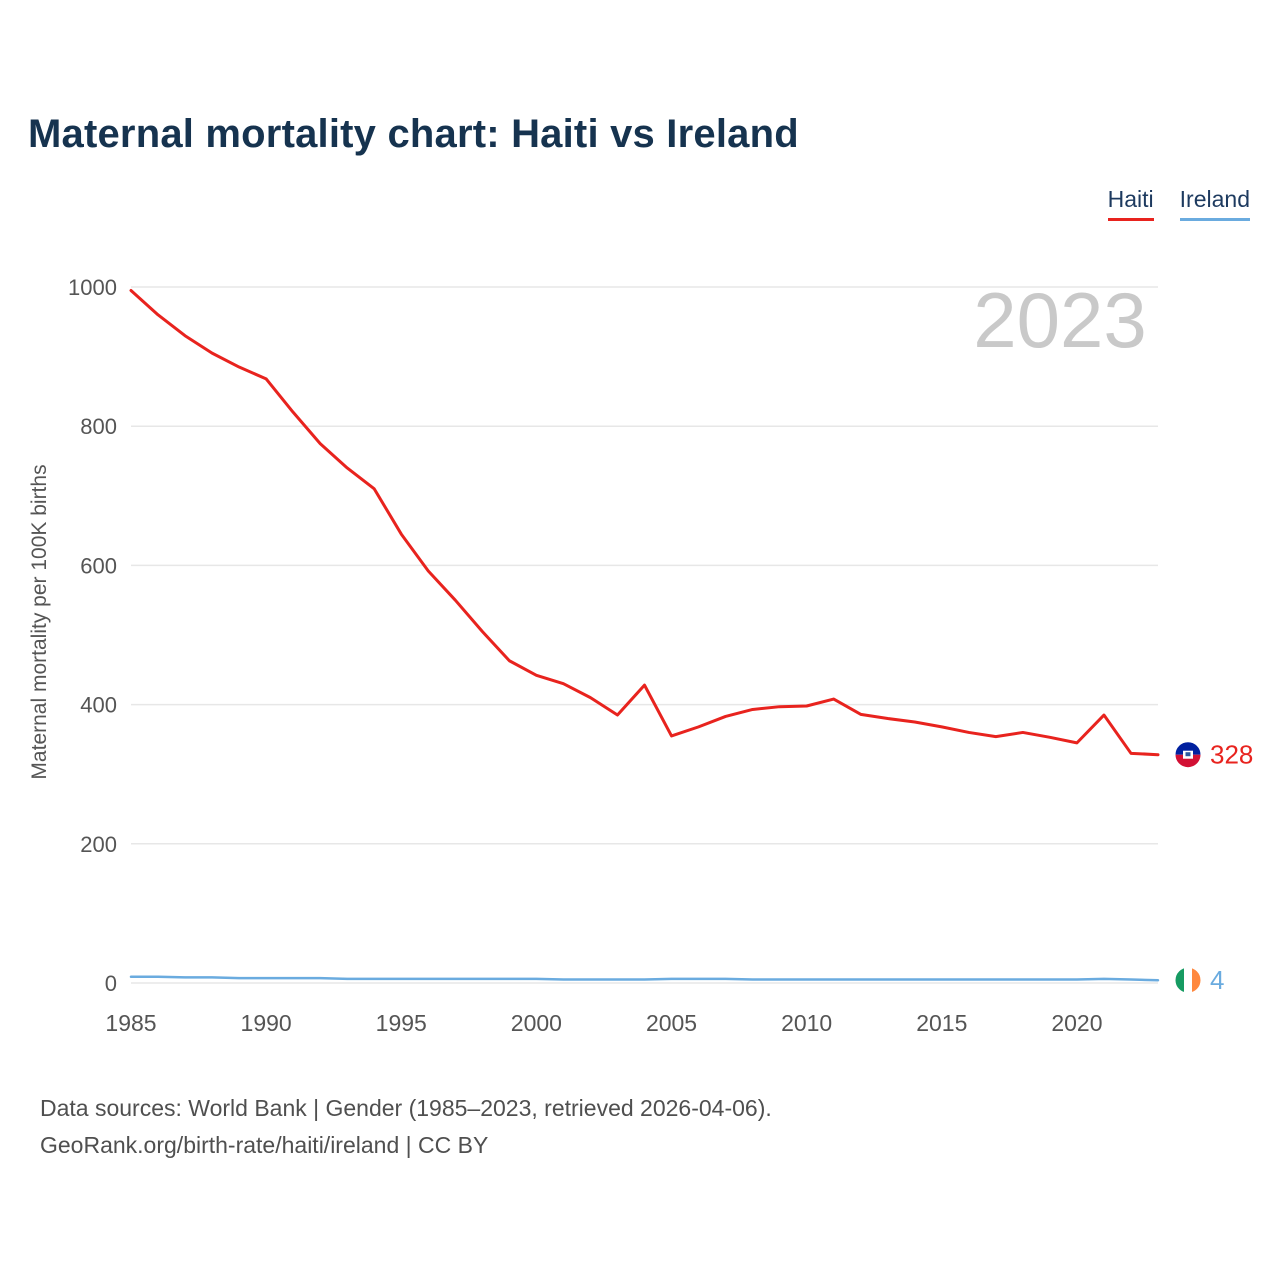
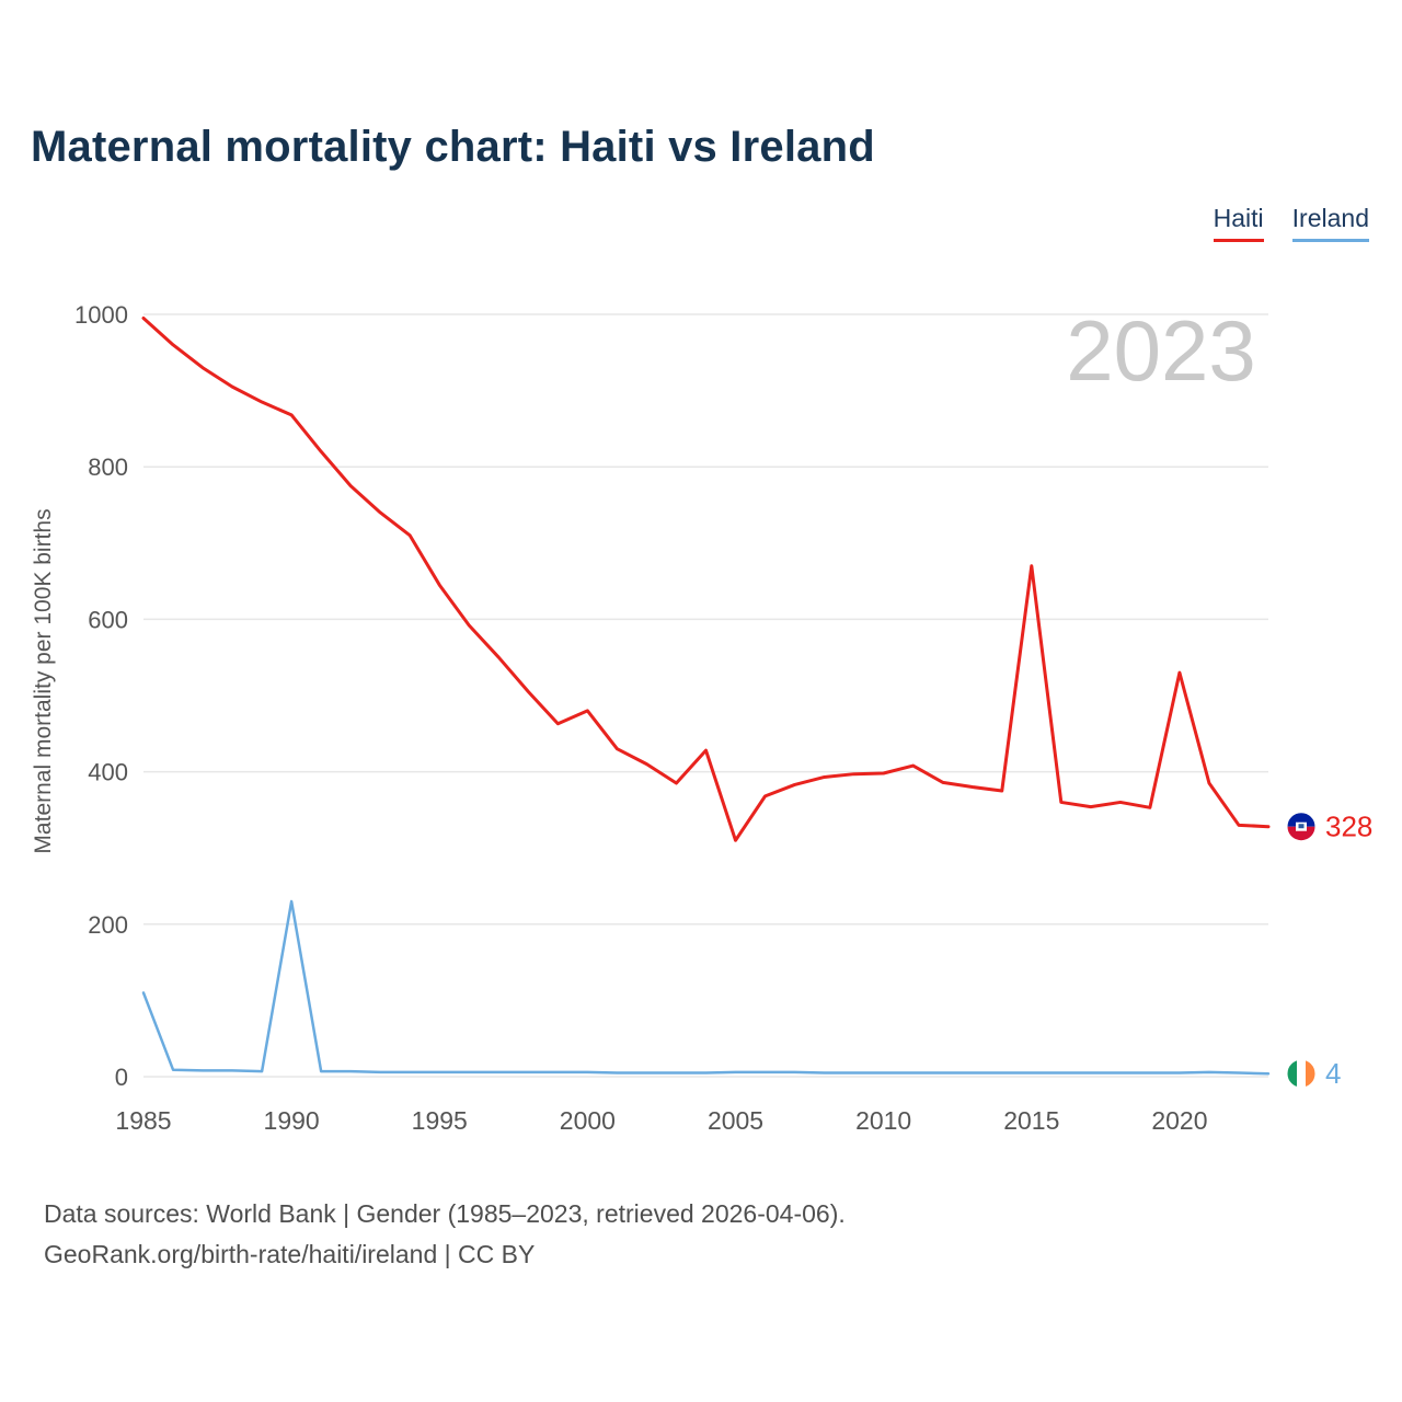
Ireland/1985: 10 -> 110
Ireland/1990: 10 -> 230
Haiti/2000: 440 -> 480
Haiti/2005: 360 -> 310
Haiti/2015: 370 -> 670
Haiti/2020: 340 -> 530
